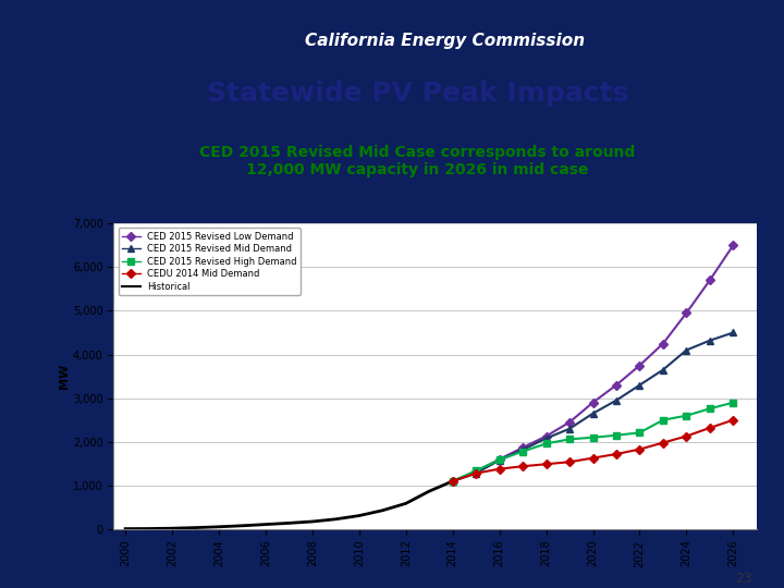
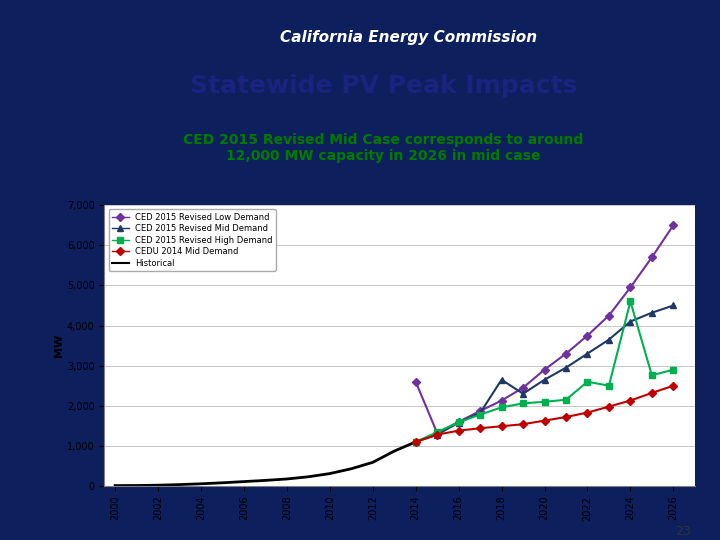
CED 2015 Revised Low Demand/2014: 1,100 -> 2,600
CED 2015 Revised Mid Demand/2018: 2,080 -> 2,650
CED 2015 Revised High Demand/2022: 2,210 -> 2,600
CED 2015 Revised High Demand/2024: 2,600 -> 4,600
